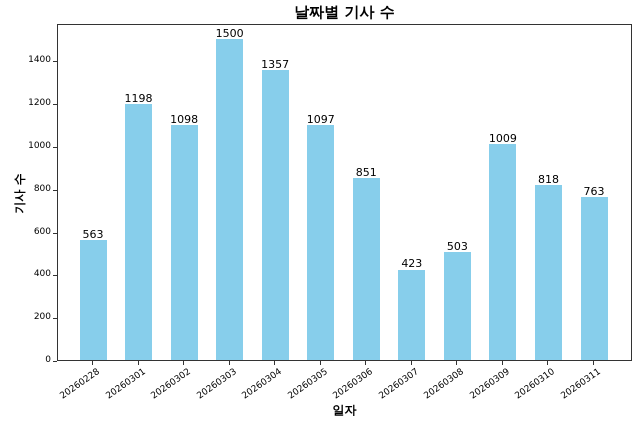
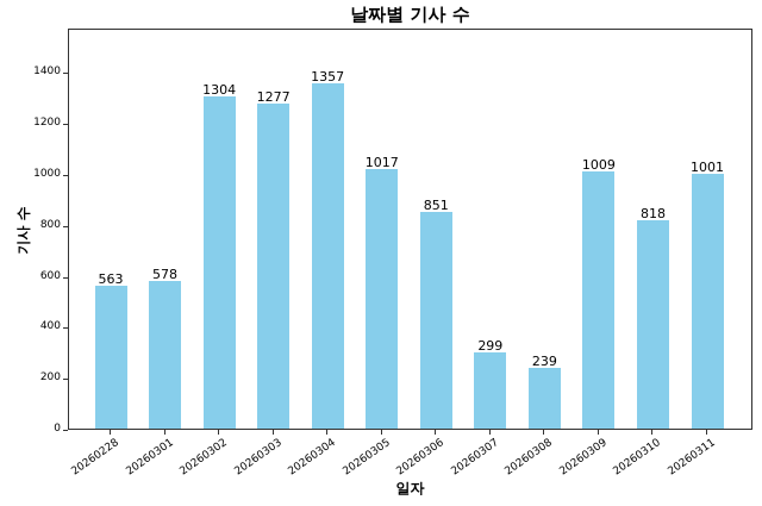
20260301: 1198 -> 578
20260302: 1098 -> 1304
20260303: 1500 -> 1277
20260305: 1097 -> 1017
20260307: 423 -> 299
20260308: 503 -> 239
20260311: 763 -> 1001
